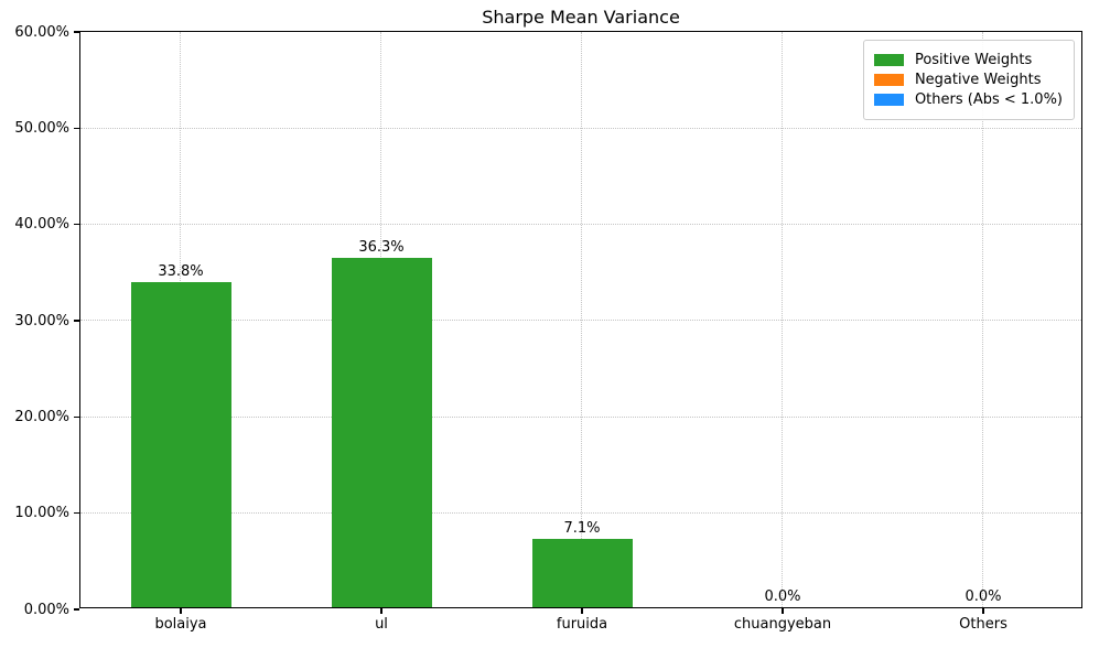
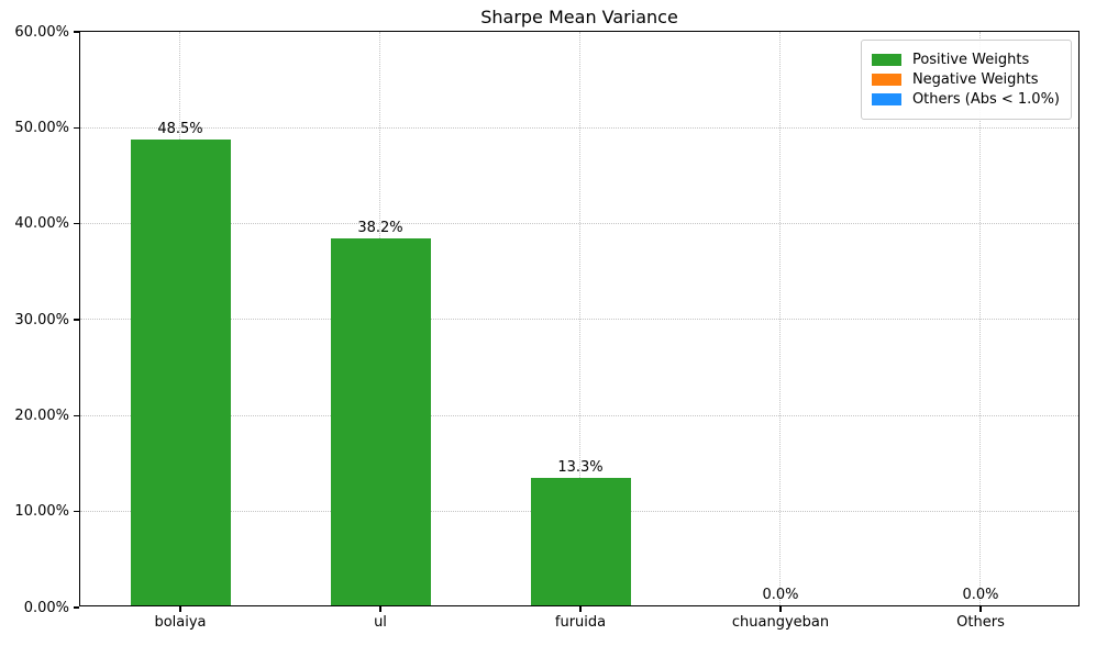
bolaiya: 33.8% -> 48.5%
ul: 36.3% -> 38.2%
furuida: 7.1% -> 13.3%
